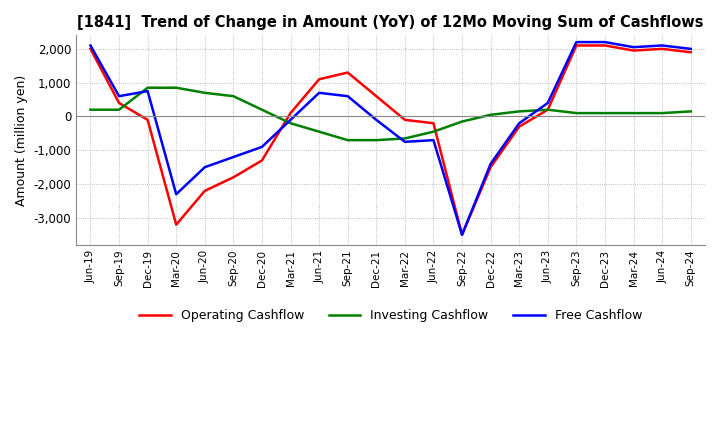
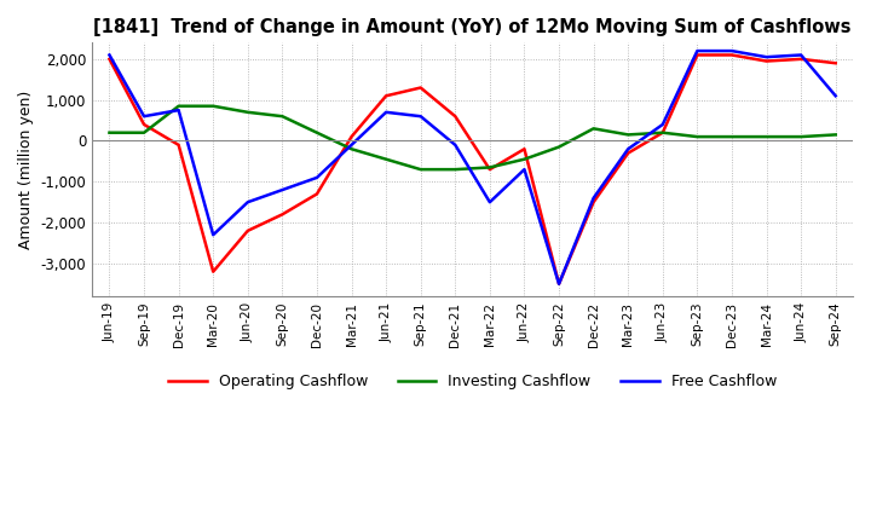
Operating Cashflow/Mar-22: -100 -> -700
Free Cashflow/Mar-22: -750 -> -1,500
Investing Cashflow/Dec-22: 50 -> 300
Free Cashflow/Sep-24: 2,000 -> 1,100
